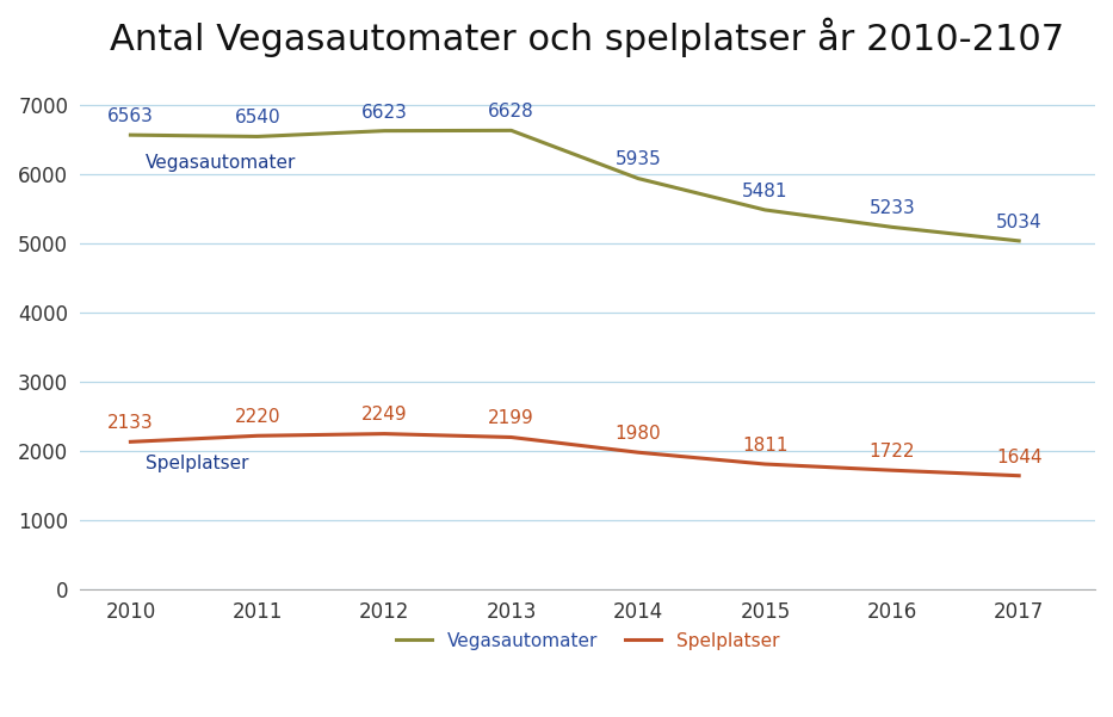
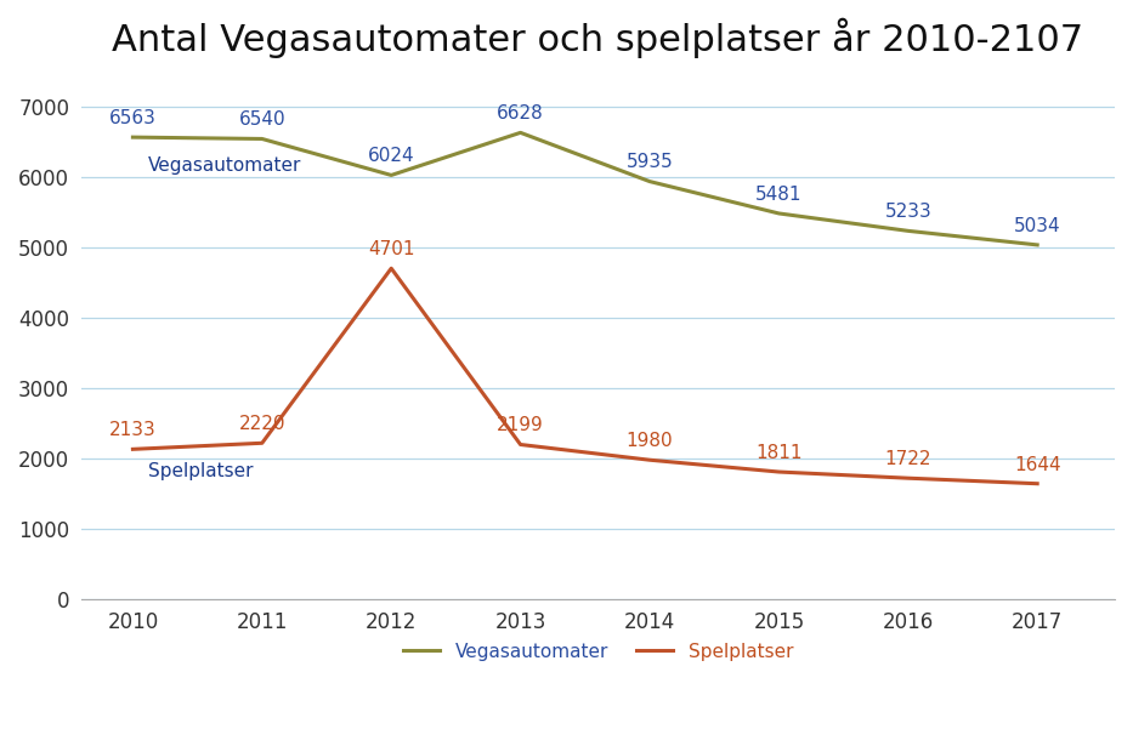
Vegasautomater/2012: 6623 -> 6024
Spelplatser/2012: 2249 -> 4701
